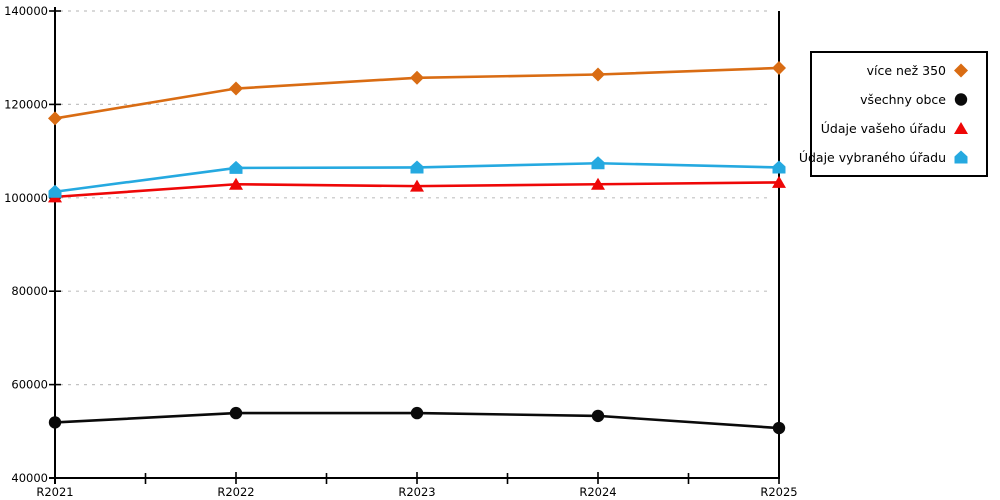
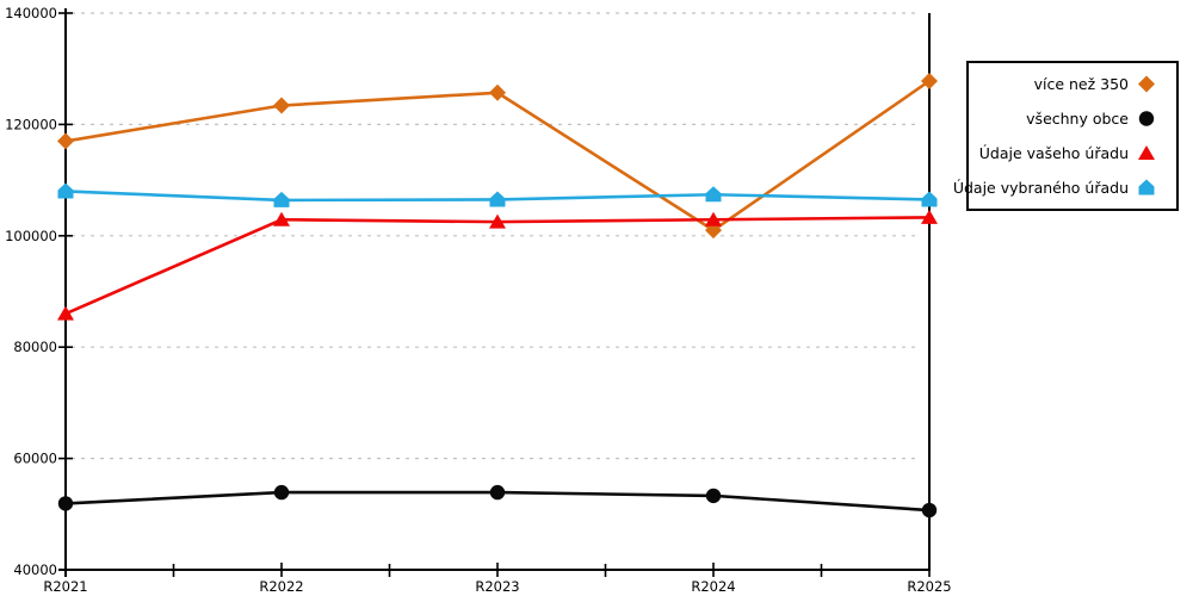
Údaje vašeho úřadu/R2021: 100000 -> 86000
Údaje vybraného úřadu/R2021: 101000 -> 108000
více než 350/R2024: 126000 -> 101000
